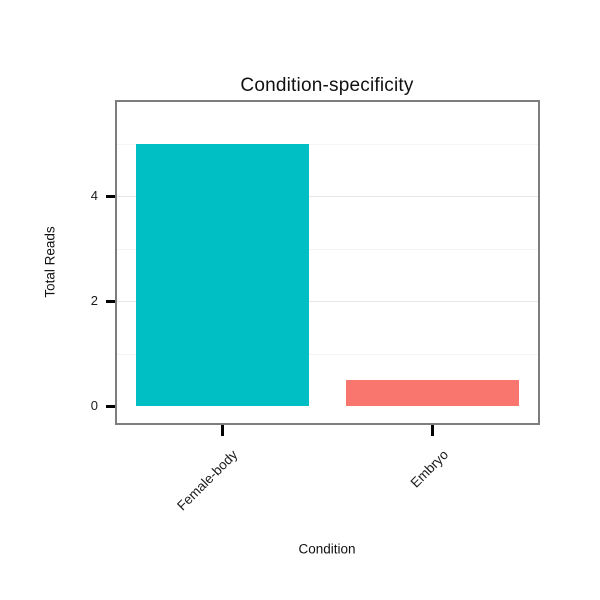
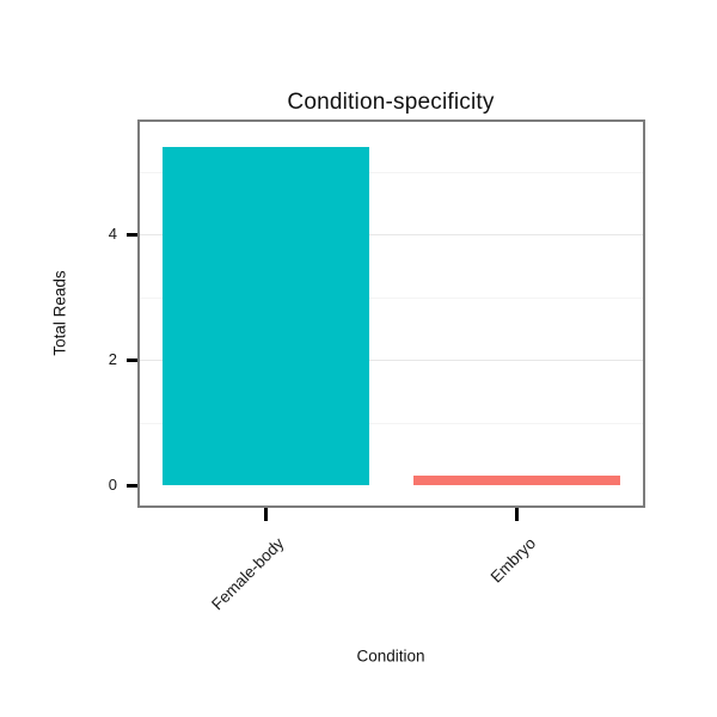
Female-body: 5.0 -> 5.4
Embryo: 0.5 -> 0.1
